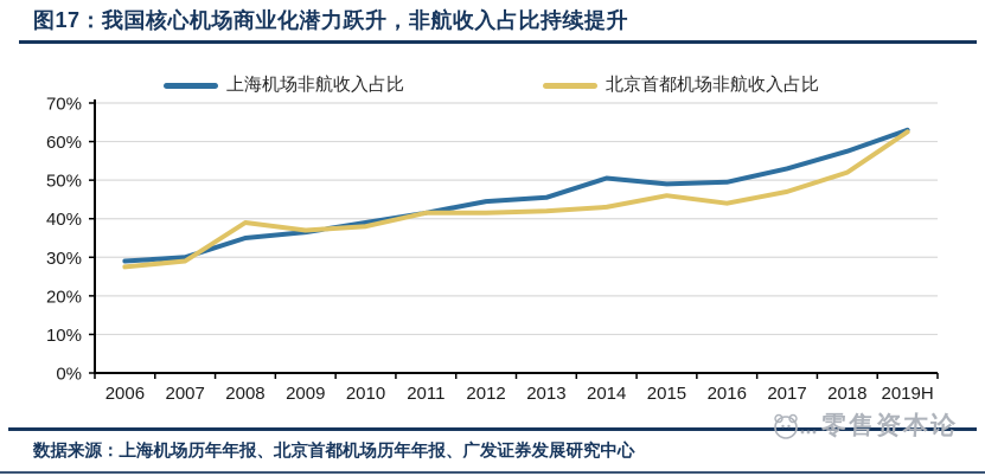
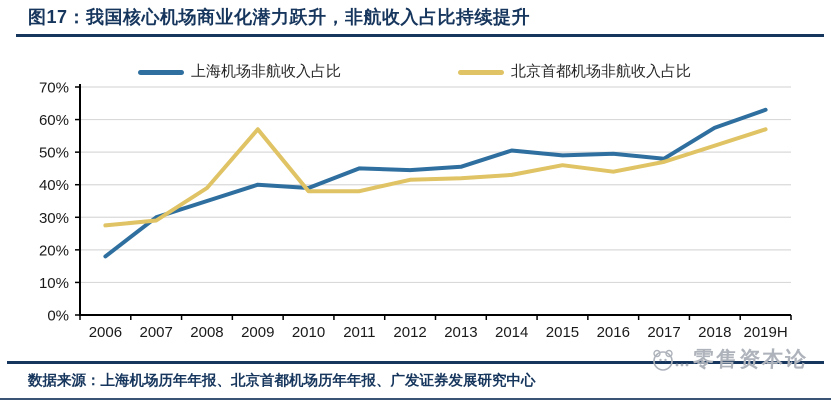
上海机场非航收入占比/2006: 29% -> 18%
上海机场非航收入占比/2009: 36% -> 40%
北京首都机场非航收入占比/2009: 37% -> 57%
上海机场非航收入占比/2011: 42% -> 45%
北京首都机场非航收入占比/2011: 42% -> 38%
上海机场非航收入占比/2017: 53% -> 48%
北京首都机场非航收入占比/2019H: 62% -> 57%
